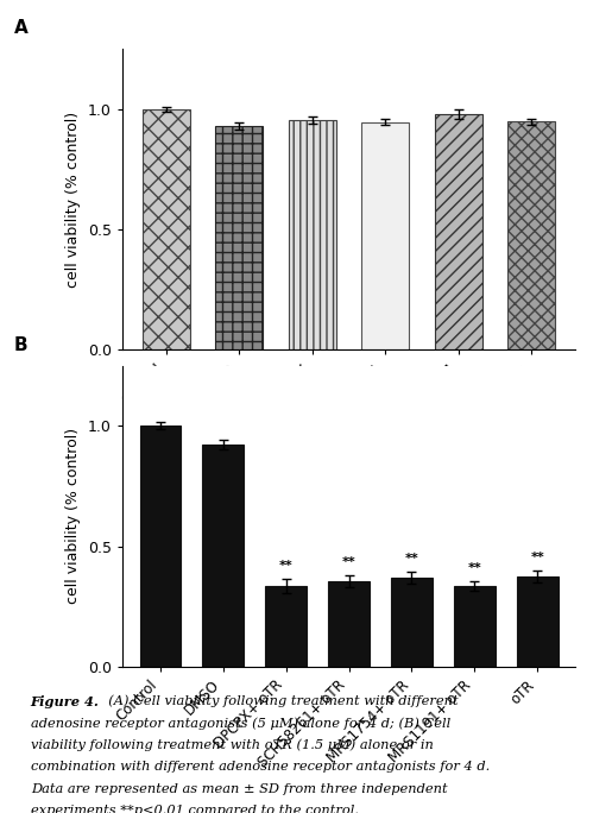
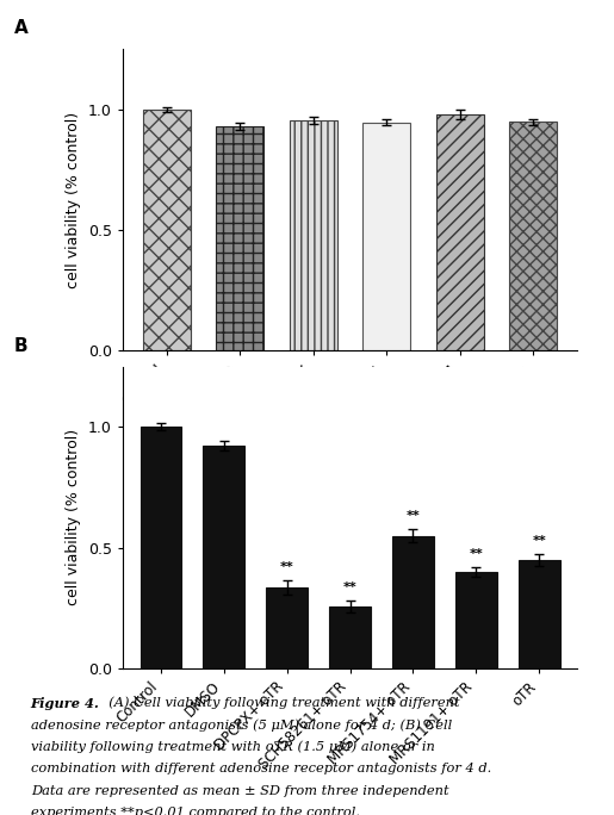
SCH58261+ oTR: 0.355 -> 0.255
MRS1754+ oTR: 0.370 -> 0.550
MRS1191+ oTR: 0.335 -> 0.400
oTR: 0.375 -> 0.450
